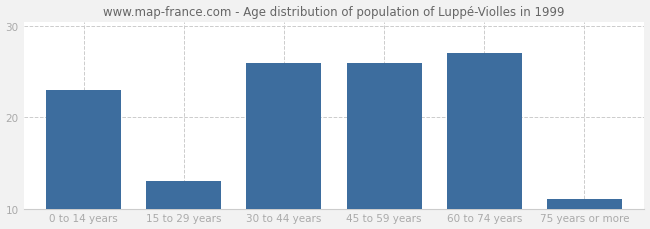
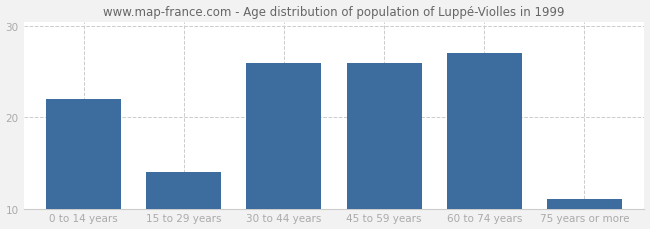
0 to 14 years: 23 -> 22
15 to 29 years: 13 -> 14
